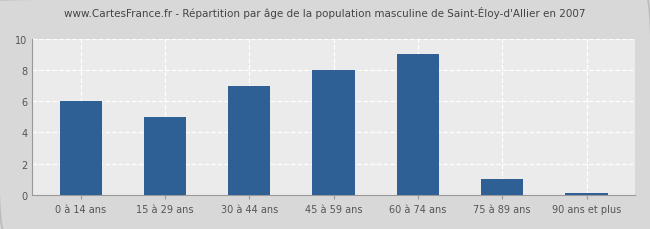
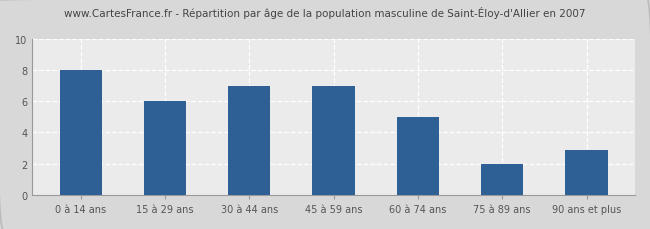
0 à 14 ans: 6.0 -> 8.0
15 à 29 ans: 5.0 -> 6.0
45 à 59 ans: 8.0 -> 7.0
60 à 74 ans: 9.0 -> 5.0
75 à 89 ans: 1.0 -> 2.0
90 ans et plus: 0.1 -> 2.9
